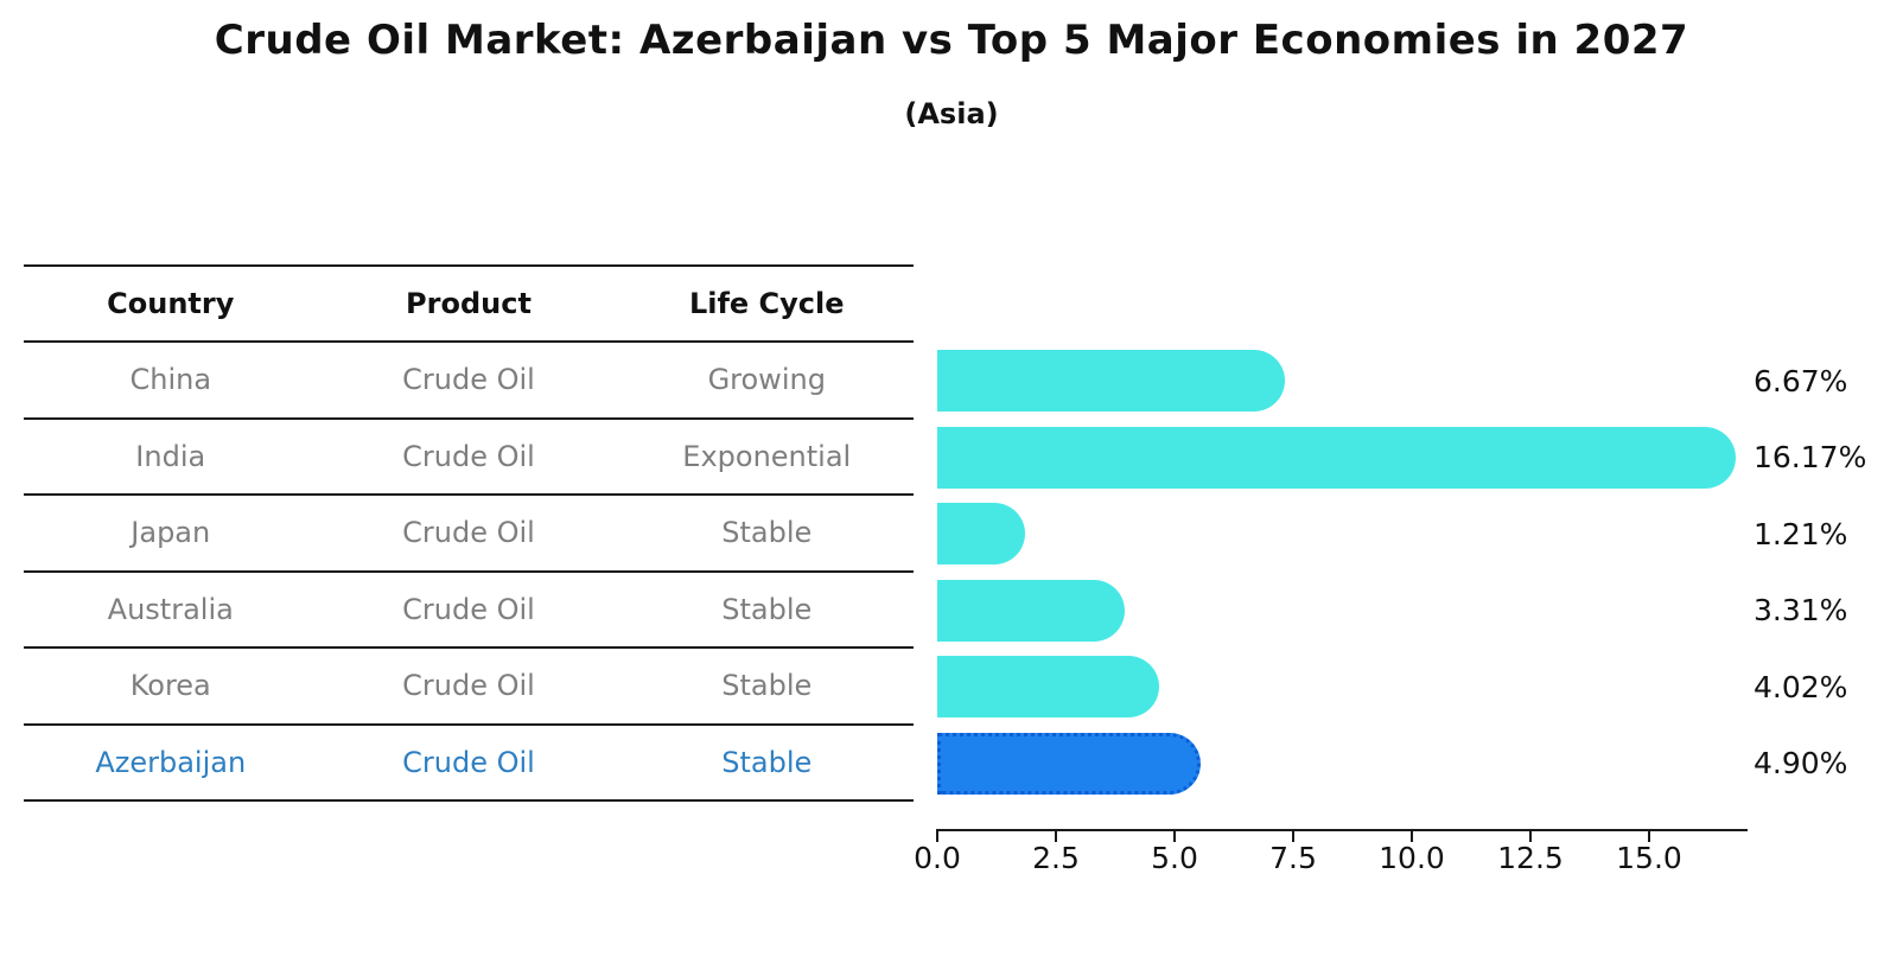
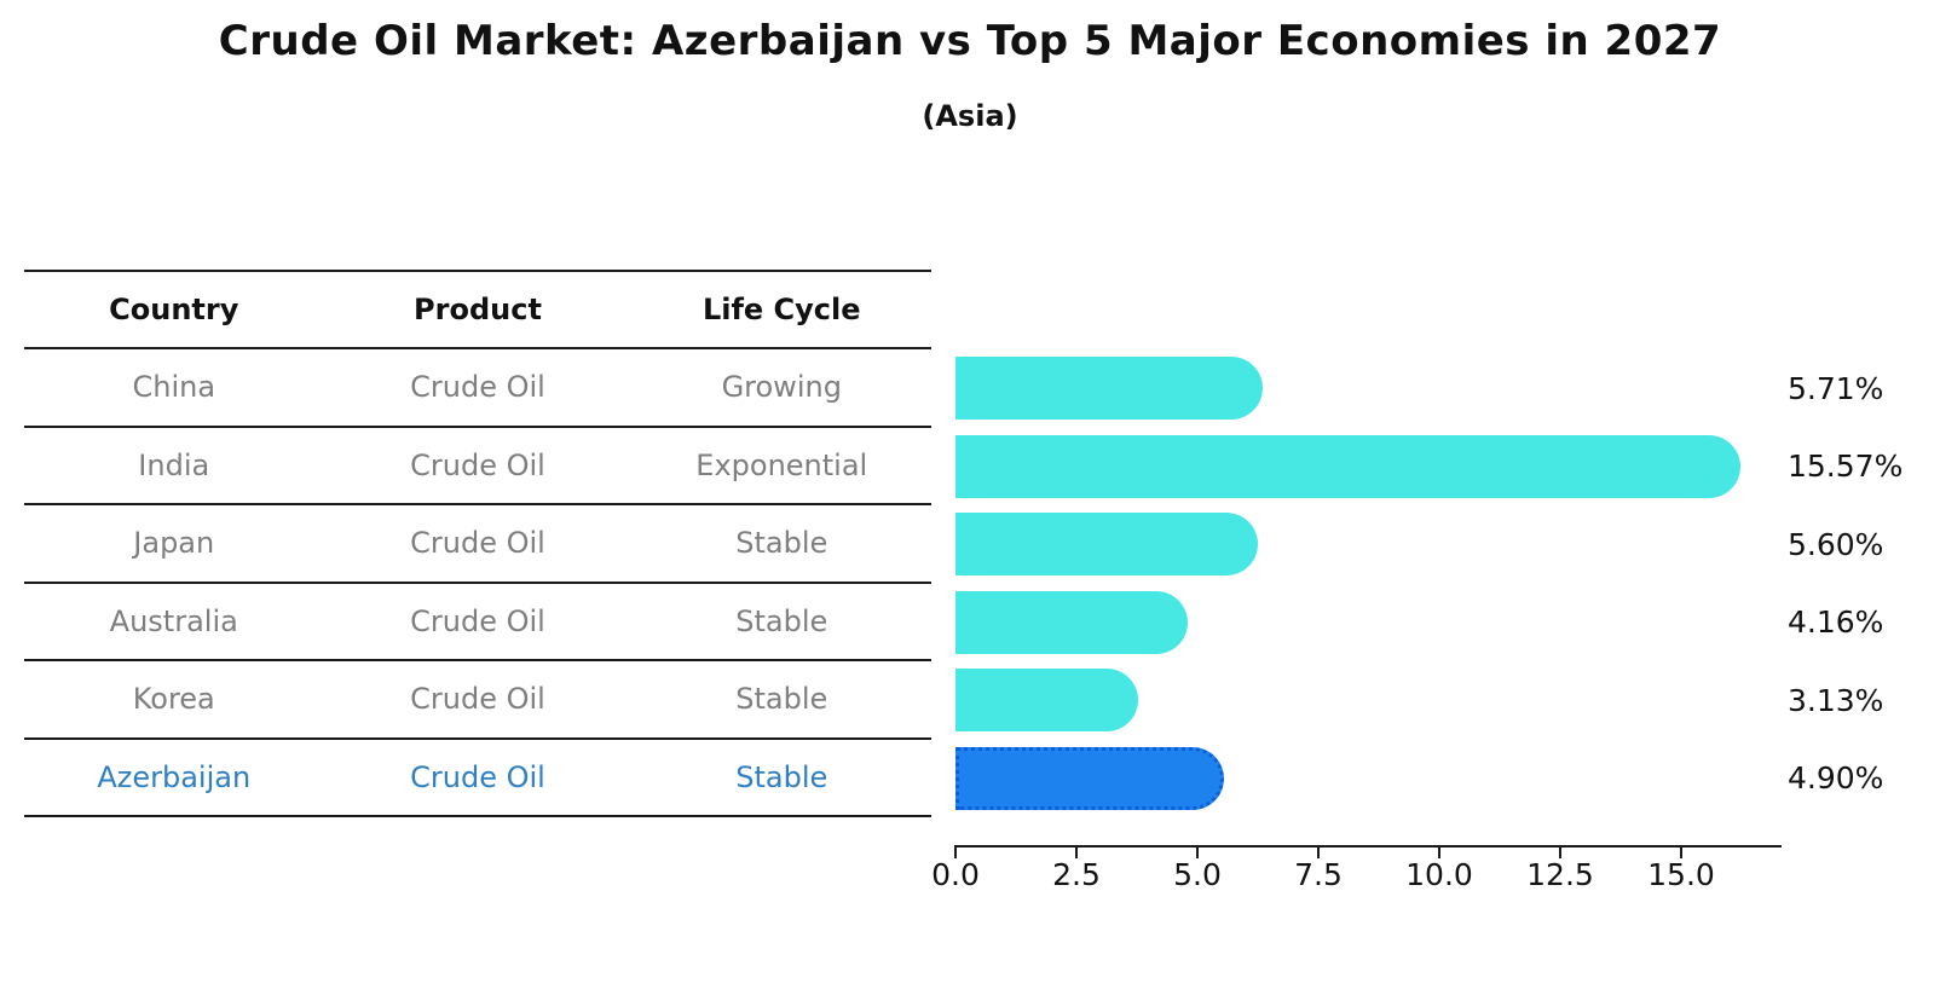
China: 6.67% -> 5.71%
India: 16.17% -> 15.57%
Japan: 1.21% -> 5.60%
Australia: 3.31% -> 4.16%
Korea: 4.02% -> 3.13%
